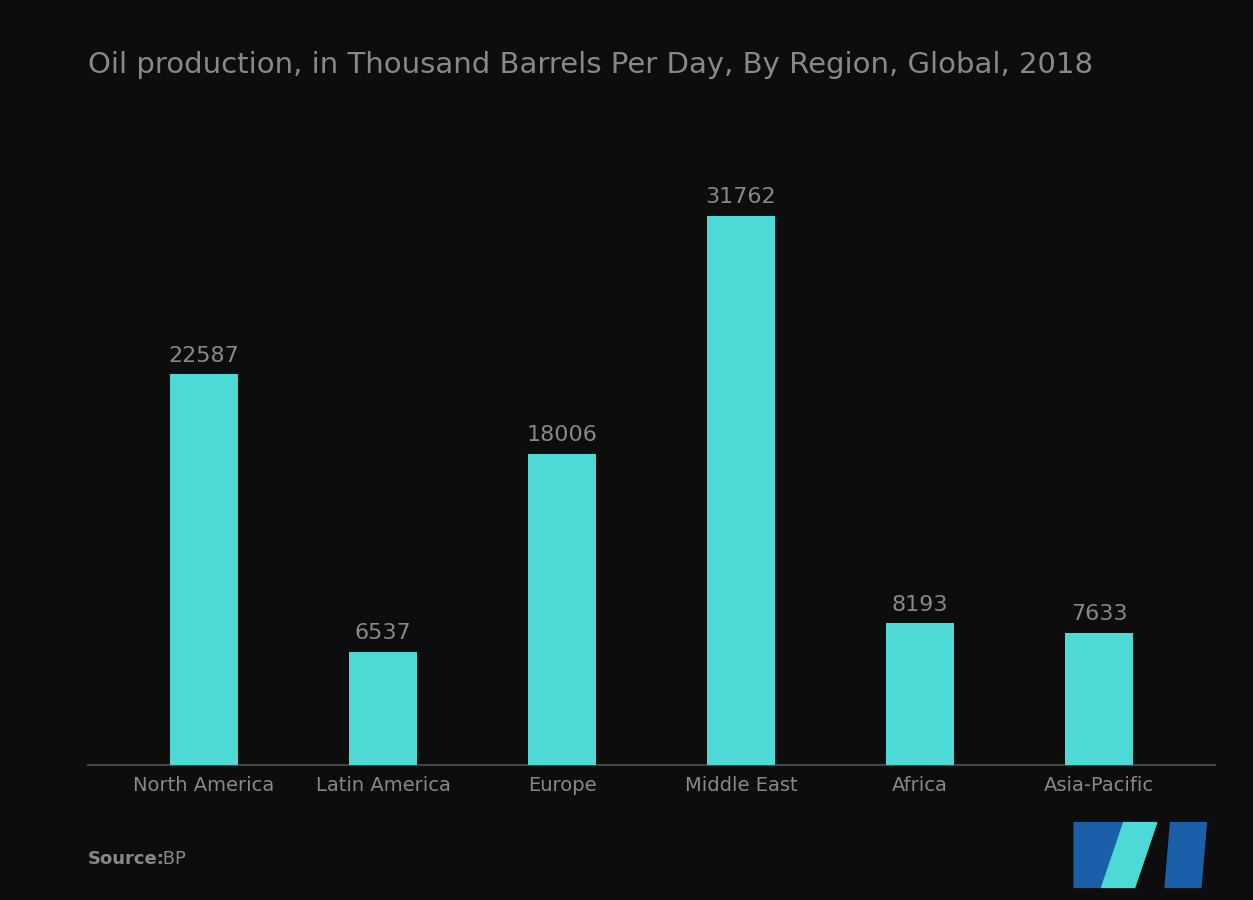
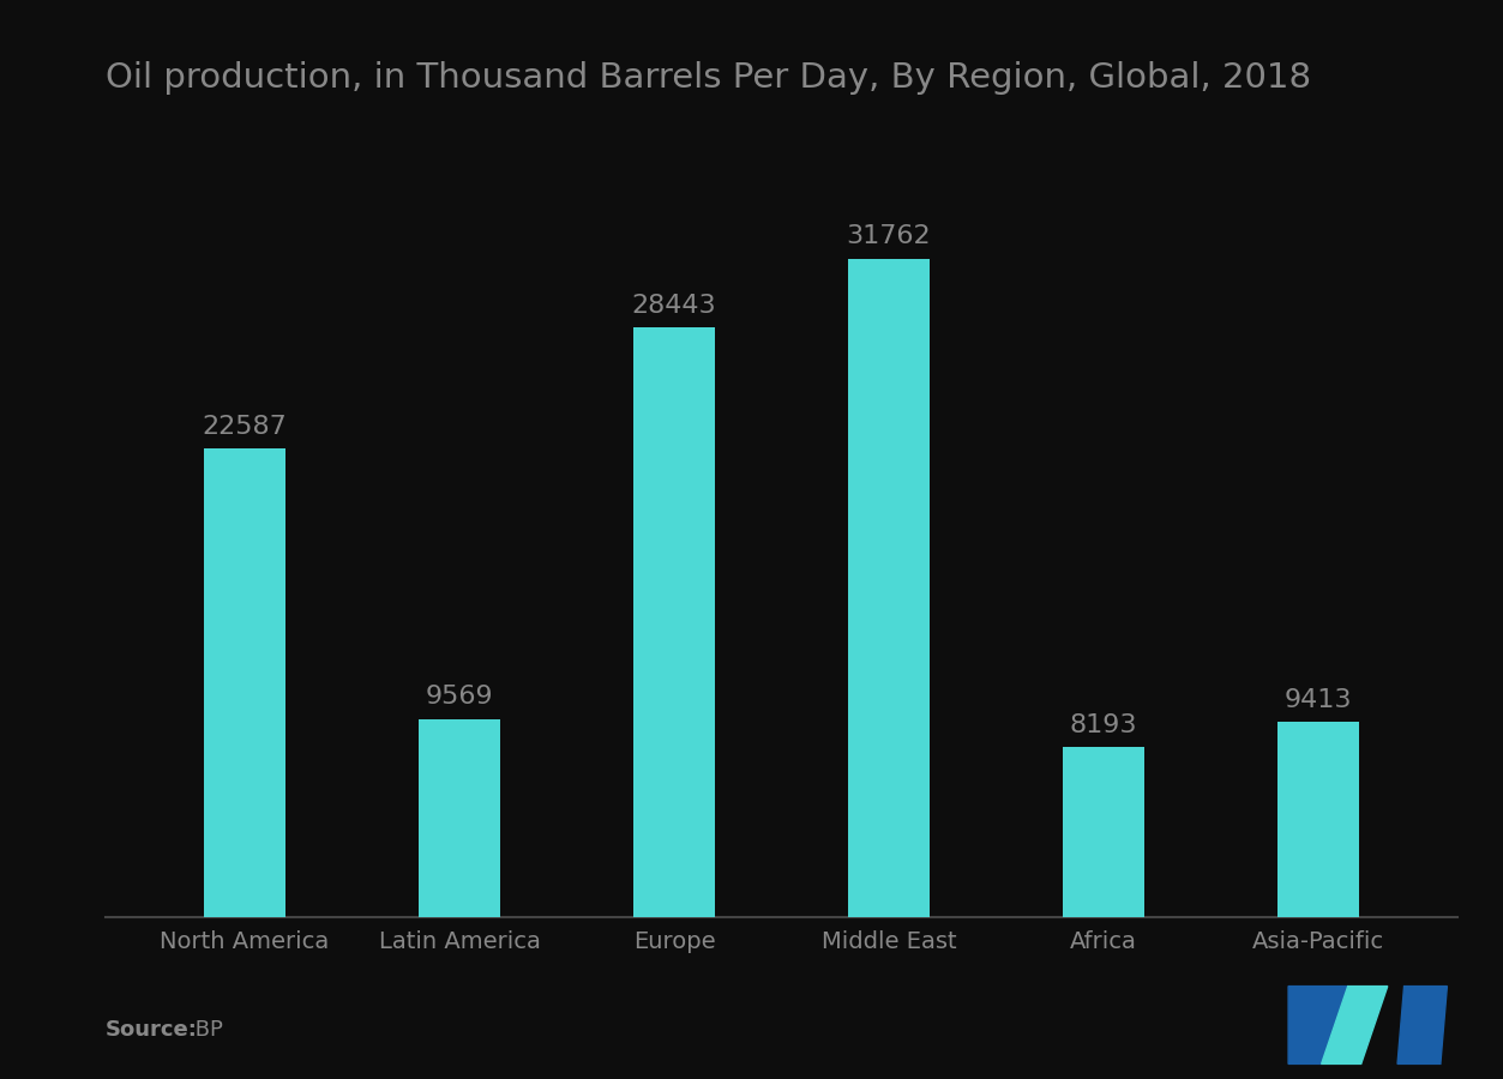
Latin America: 6537 -> 9569
Europe: 18006 -> 28443
Asia-Pacific: 7633 -> 9413
